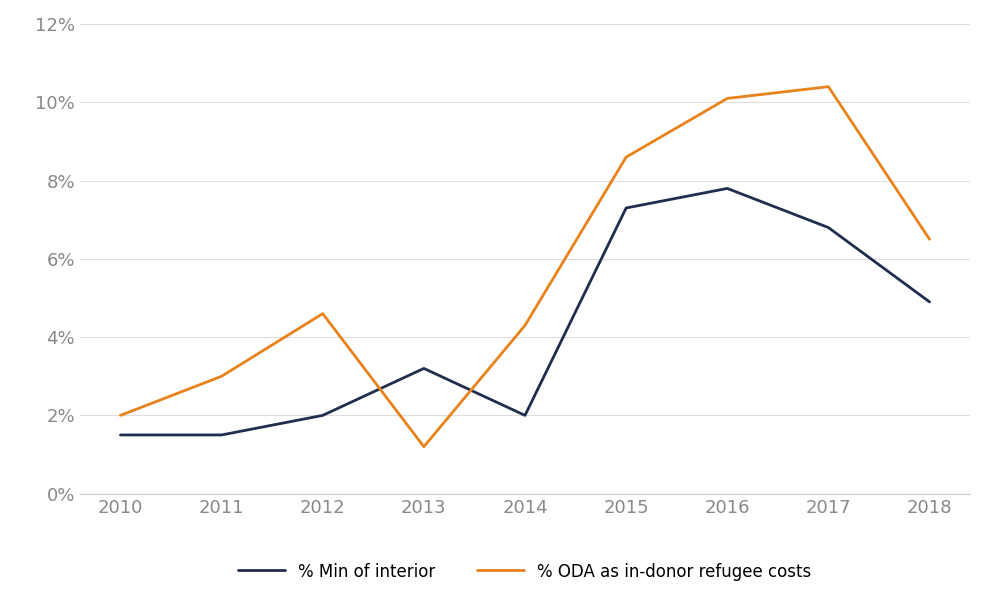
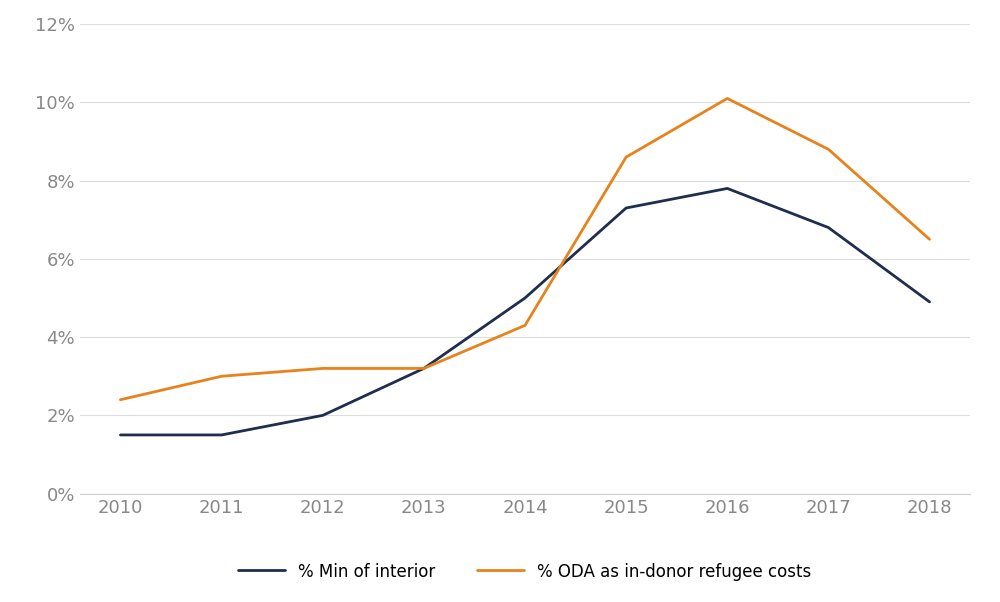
% ODA as in-donor refugee costs/2010: 2.0% -> 2.4%
% ODA as in-donor refugee costs/2012: 4.6% -> 3.2%
% ODA as in-donor refugee costs/2013: 1.2% -> 3.2%
% Min of interior/2014: 2.0% -> 5.0%
% ODA as in-donor refugee costs/2017: 10.4% -> 8.8%
